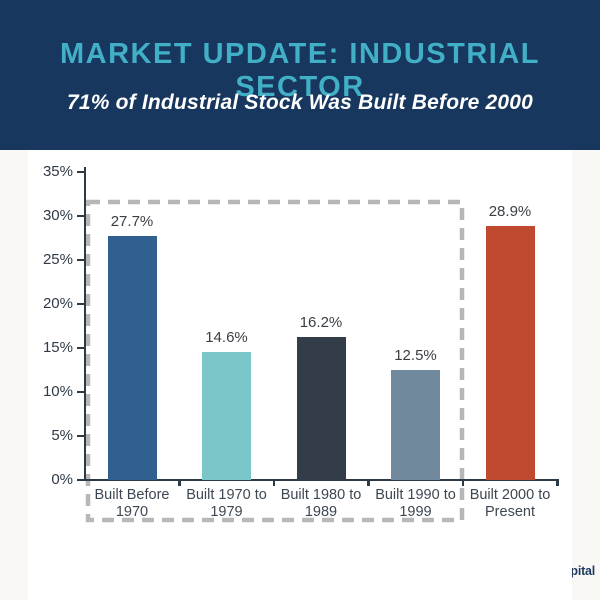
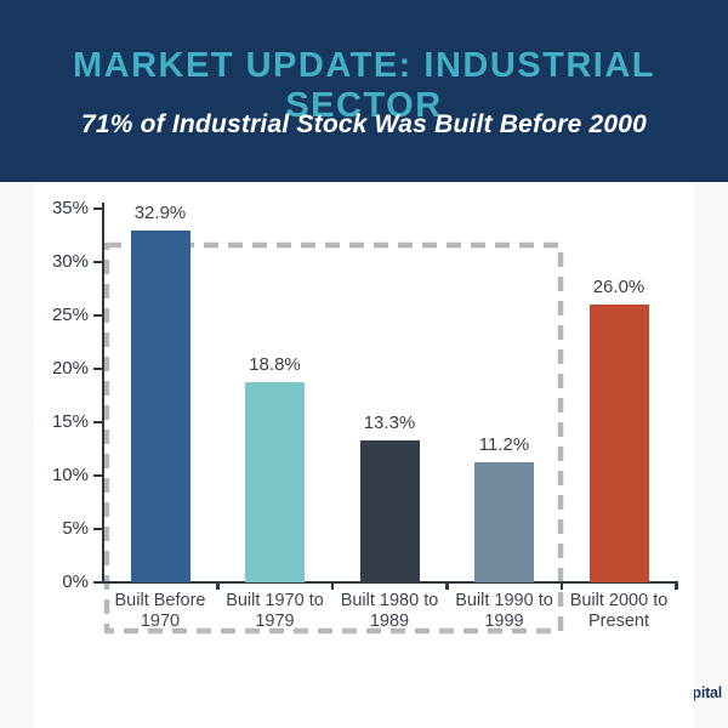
Built Before 1970: 27.7% -> 32.9%
Built 1970 to 1979: 14.6% -> 18.8%
Built 1980 to 1989: 16.2% -> 13.3%
Built 1990 to 1999: 12.5% -> 11.2%
Built 2000 to Present: 28.9% -> 26.0%
